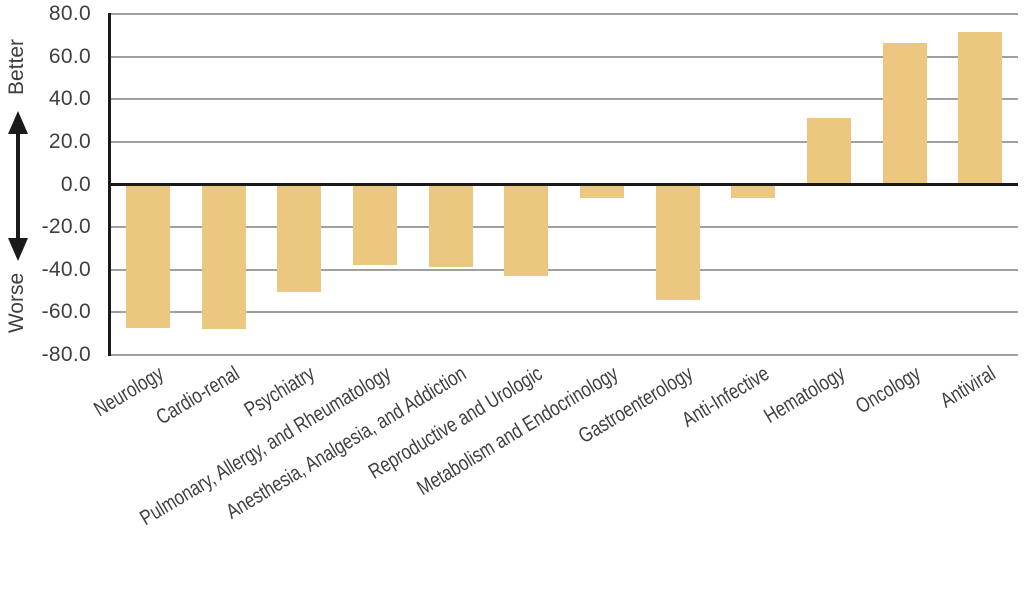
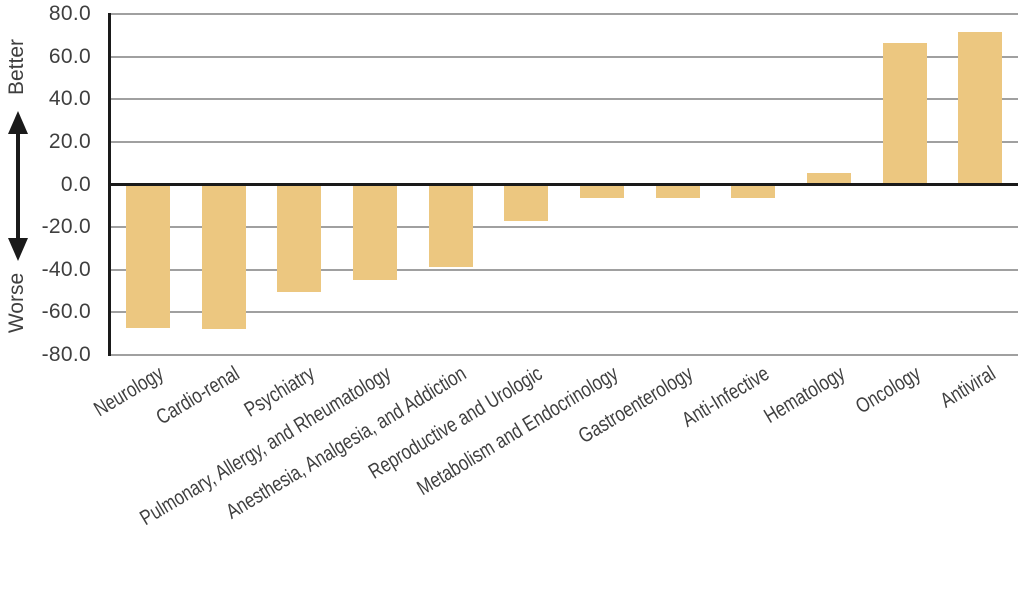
Pulmonary, Allergy, and Rheumatology: -38 -> -45
Reproductive and Urologic: -43 -> -17
Gastroenterology: -54 -> -6
Hematology: 31 -> 6
